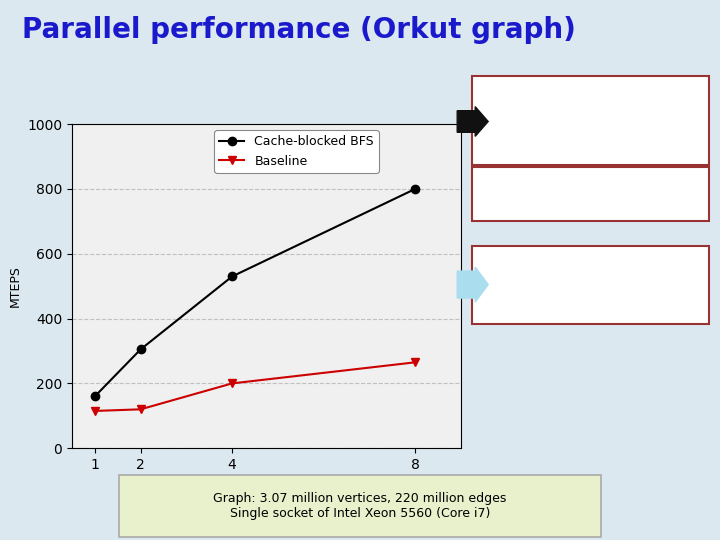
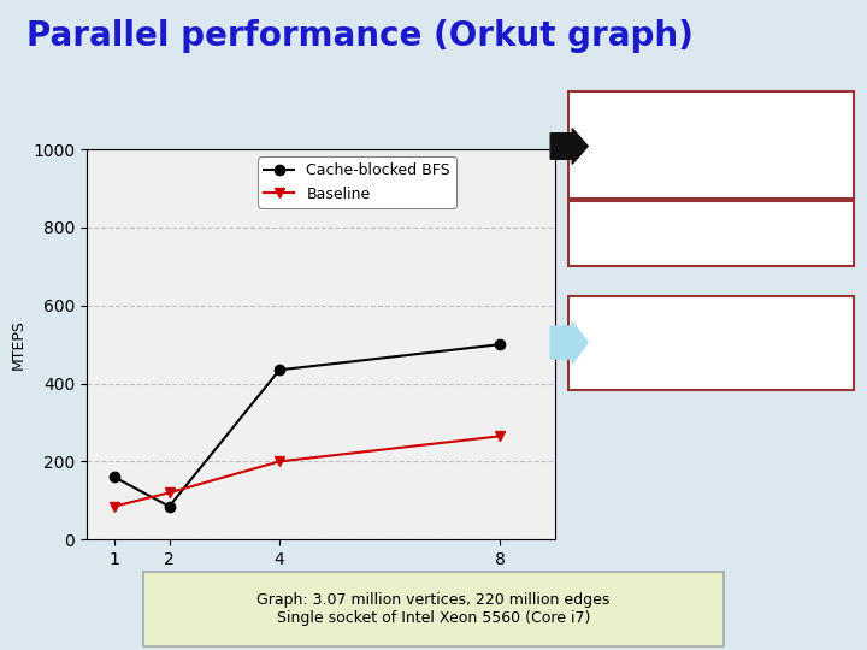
Baseline/1: 115 -> 85
Cache-blocked BFS/2: 305 -> 85
Cache-blocked BFS/4: 530 -> 435
Cache-blocked BFS/8: 800 -> 500
